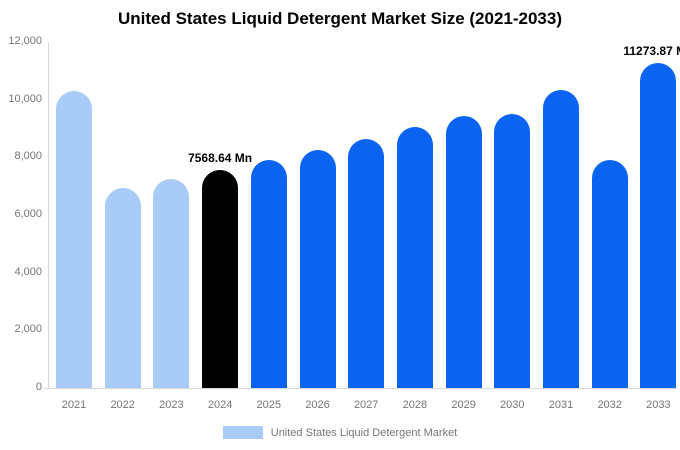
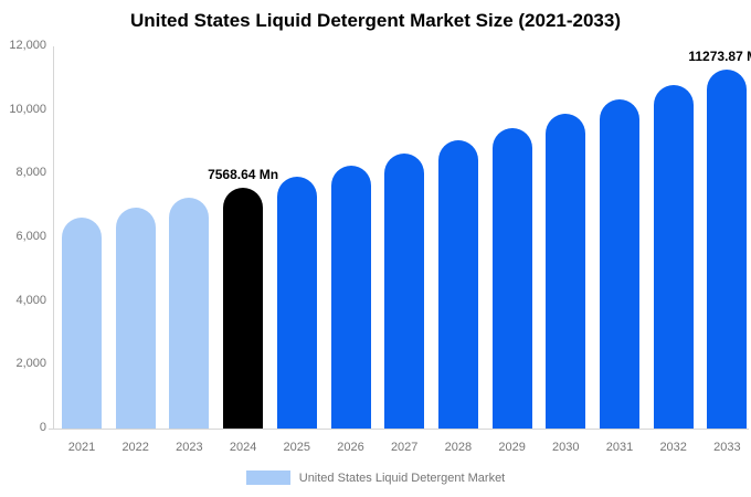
2021: 10300 -> 6600
2030: 9500 -> 9900
2032: 7900 -> 10800
